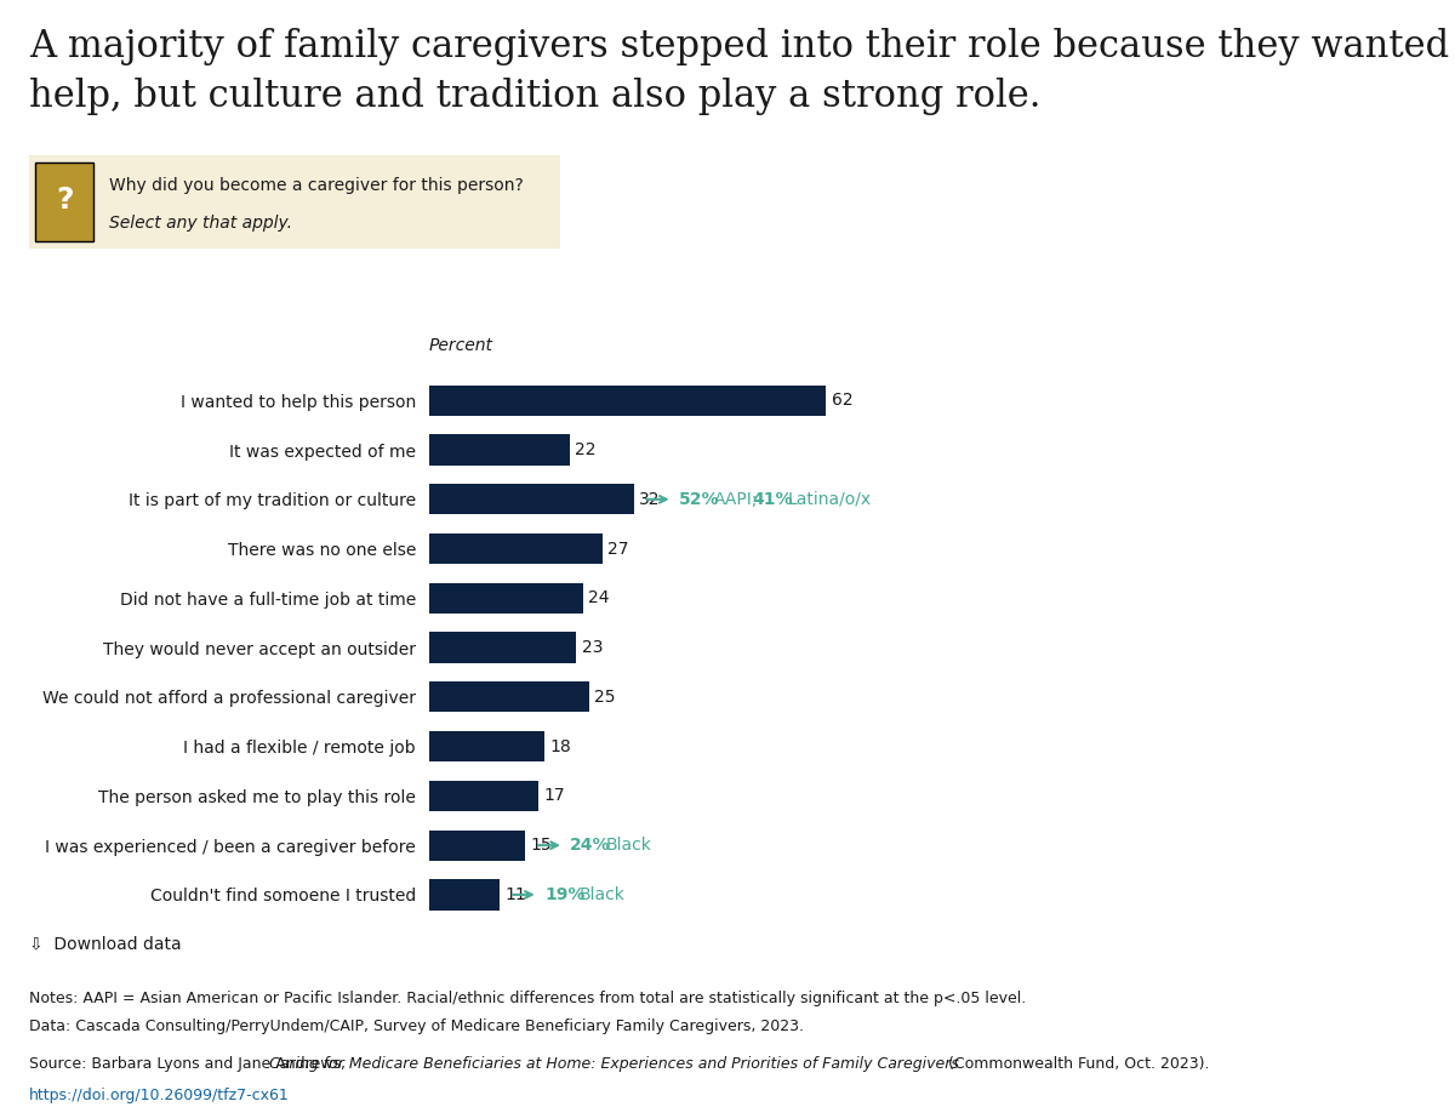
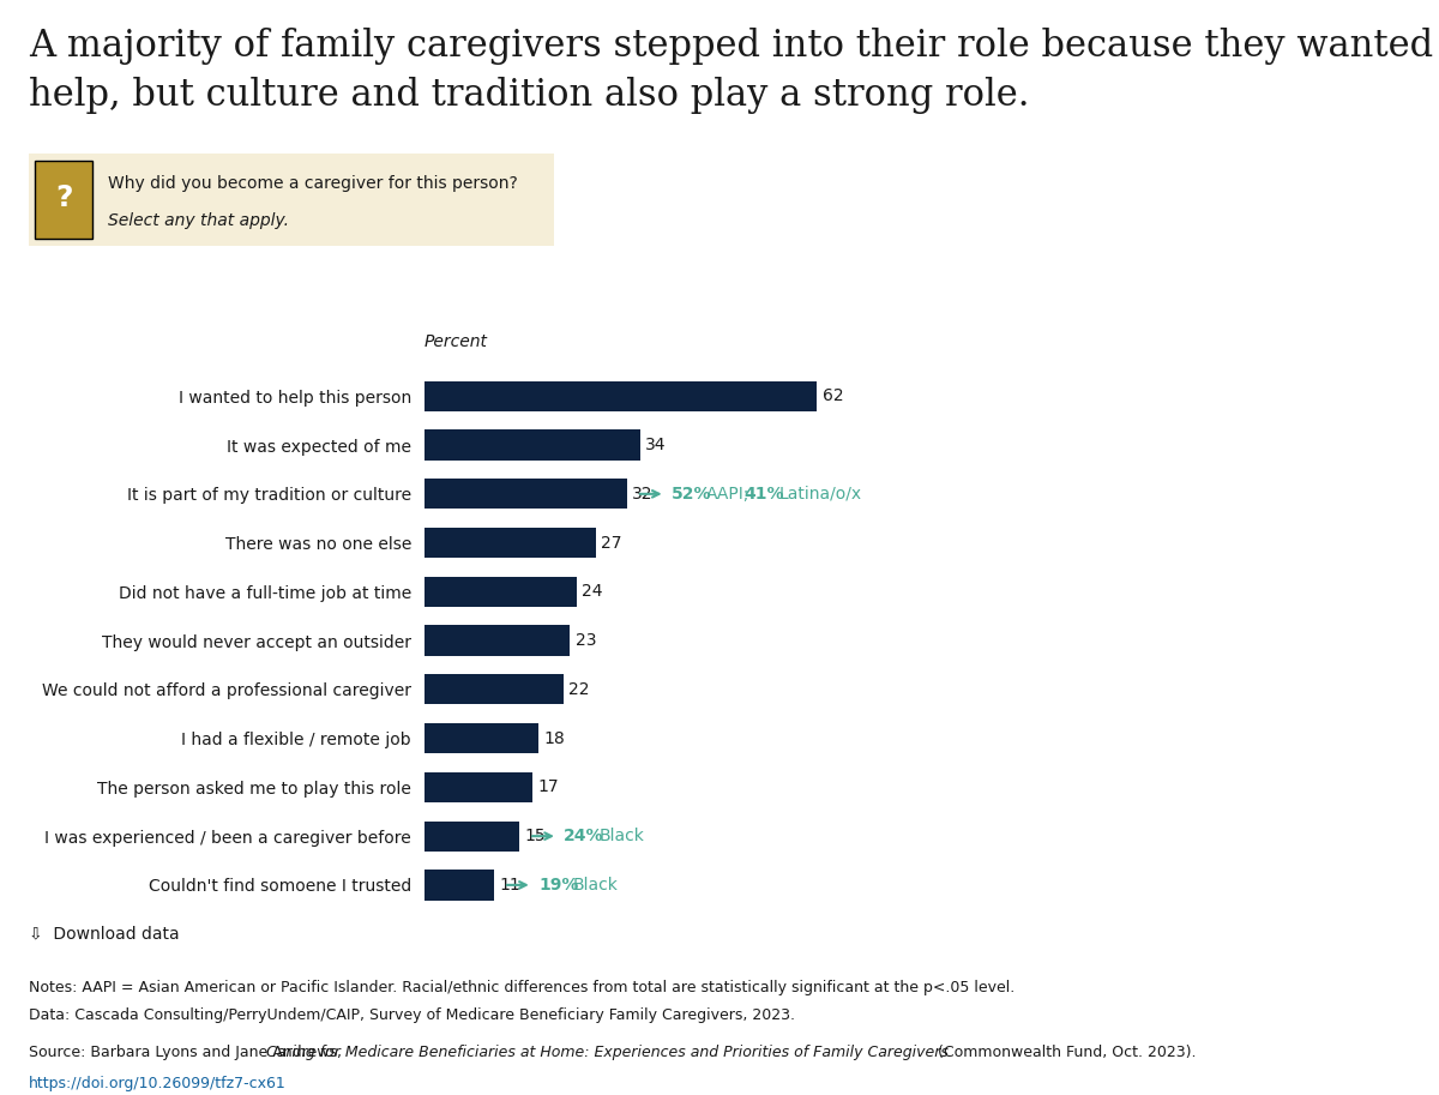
It was expected of me: 22 -> 34
We could not afford a professional caregiver: 25 -> 22
